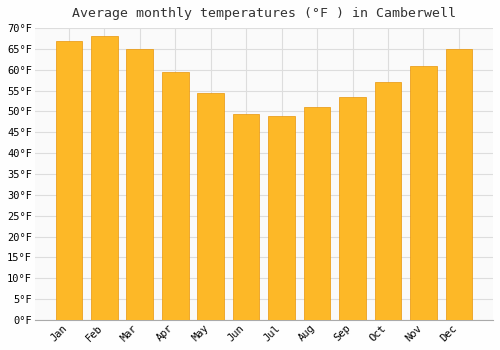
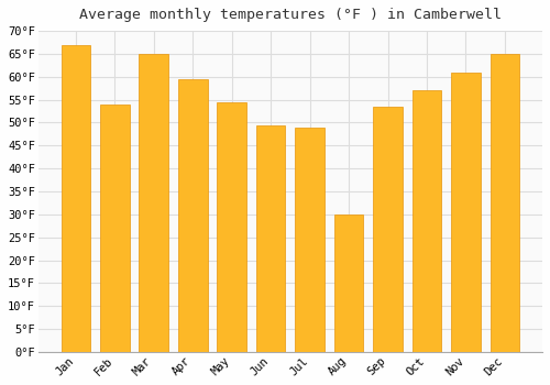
Feb: 68.0°F -> 54.0°F
Aug: 51.0°F -> 30.0°F
